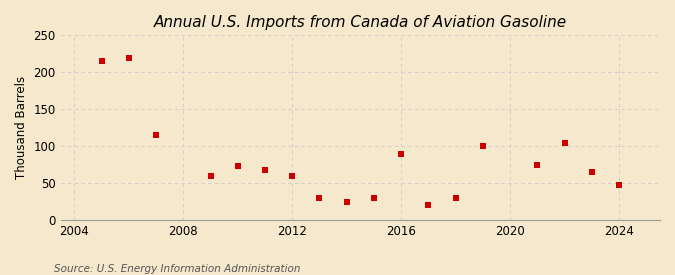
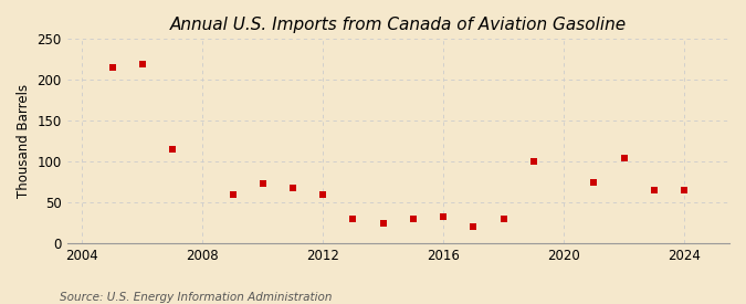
2016: 90 -> 32
2024: 48 -> 65
